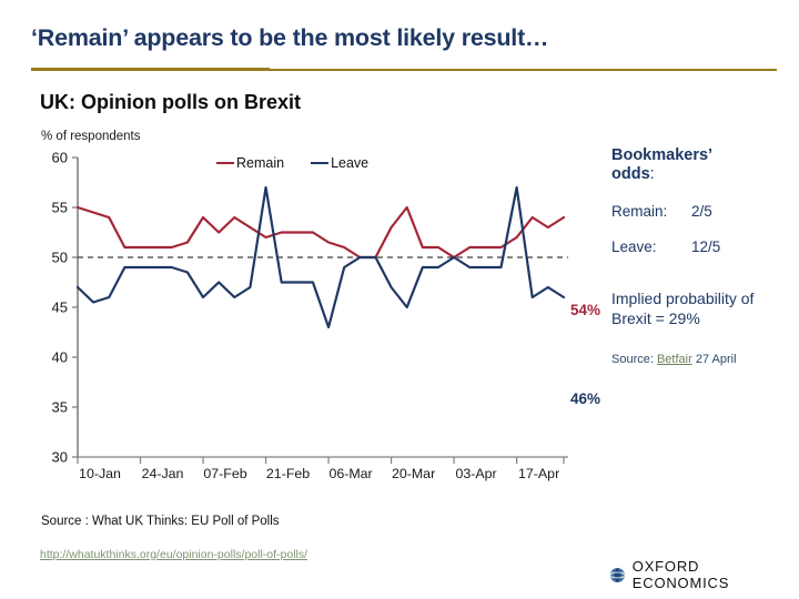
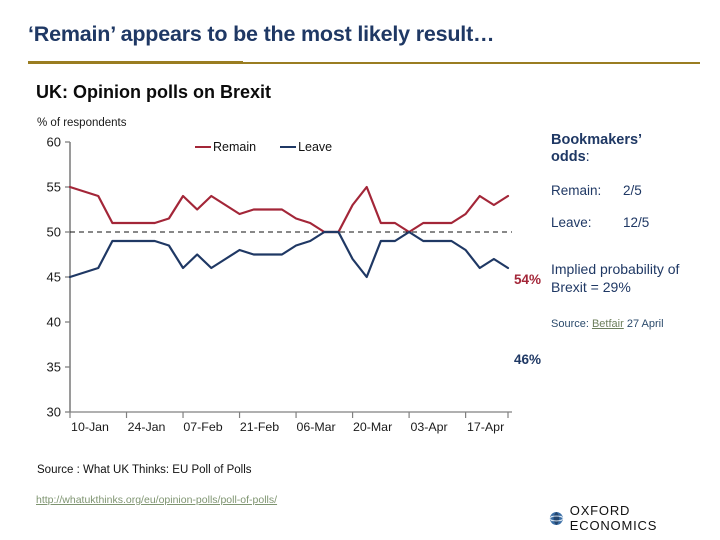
Leave/10-Jan: 47 -> 45
Leave/21-Feb: 57 -> 48
Leave/06-Mar: 43 -> 48
Leave/17-Apr: 57 -> 48
